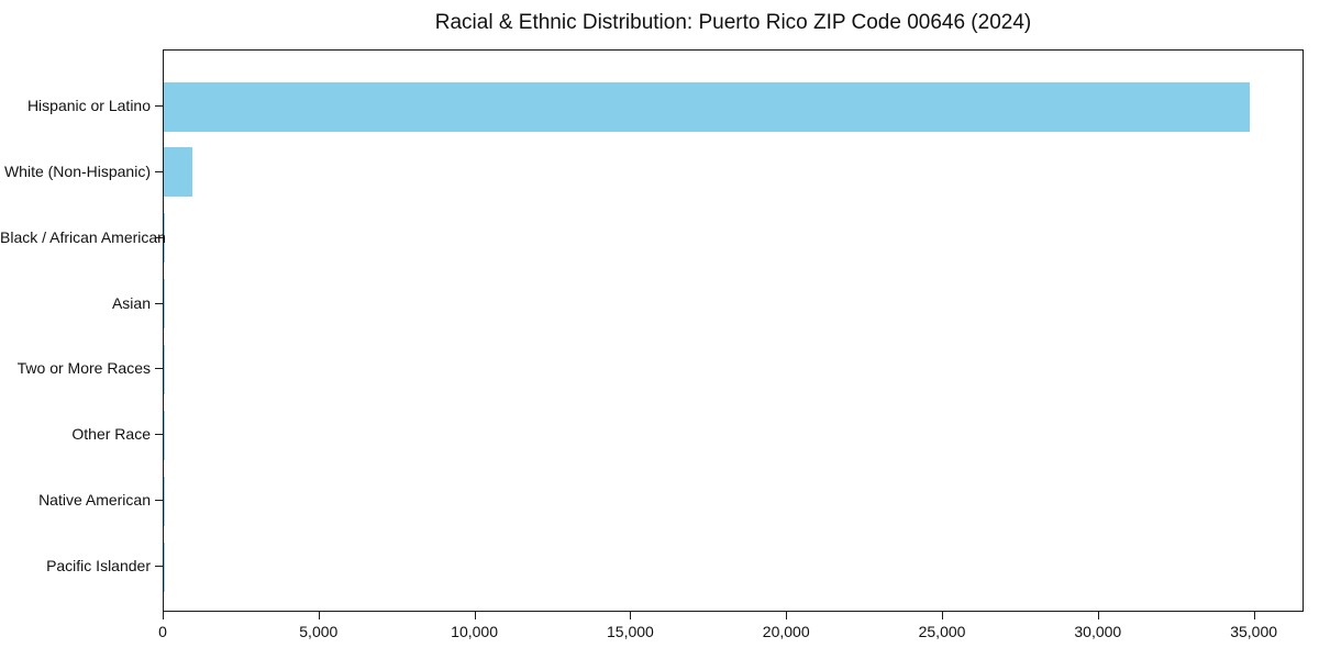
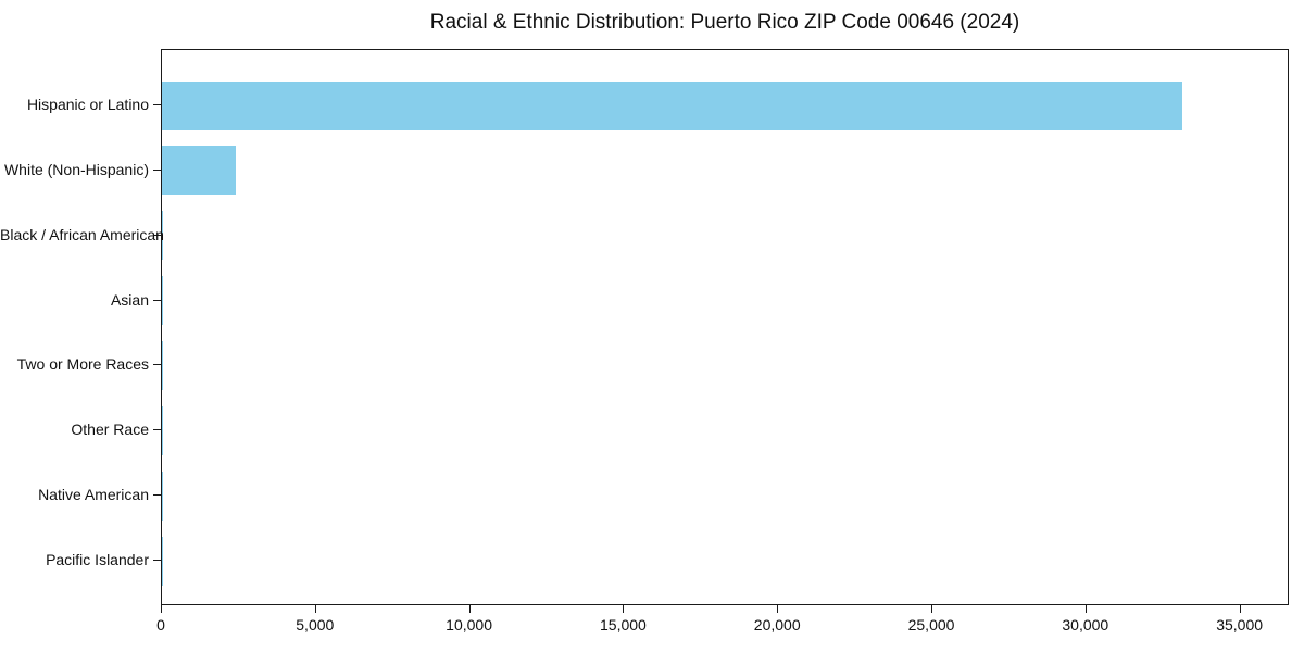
Hispanic or Latino: 34800 -> 33100
White (Non-Hispanic): 900 -> 2400
